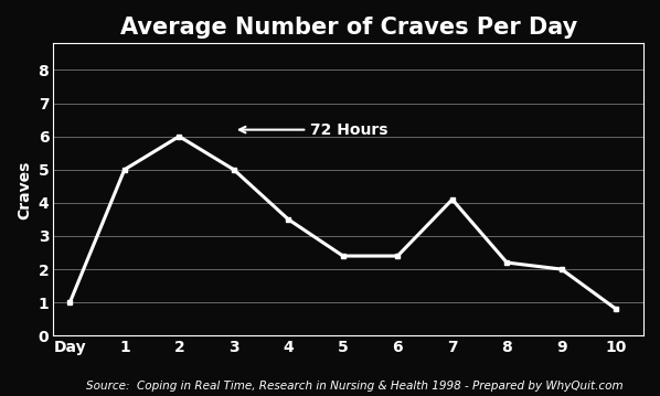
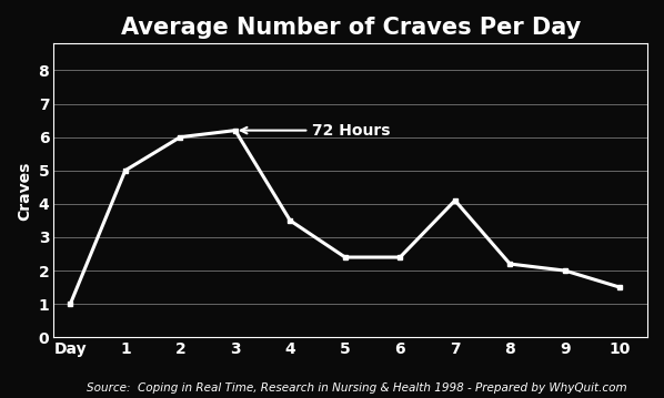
3: 5.0 -> 6.2
10: 0.8 -> 1.5
